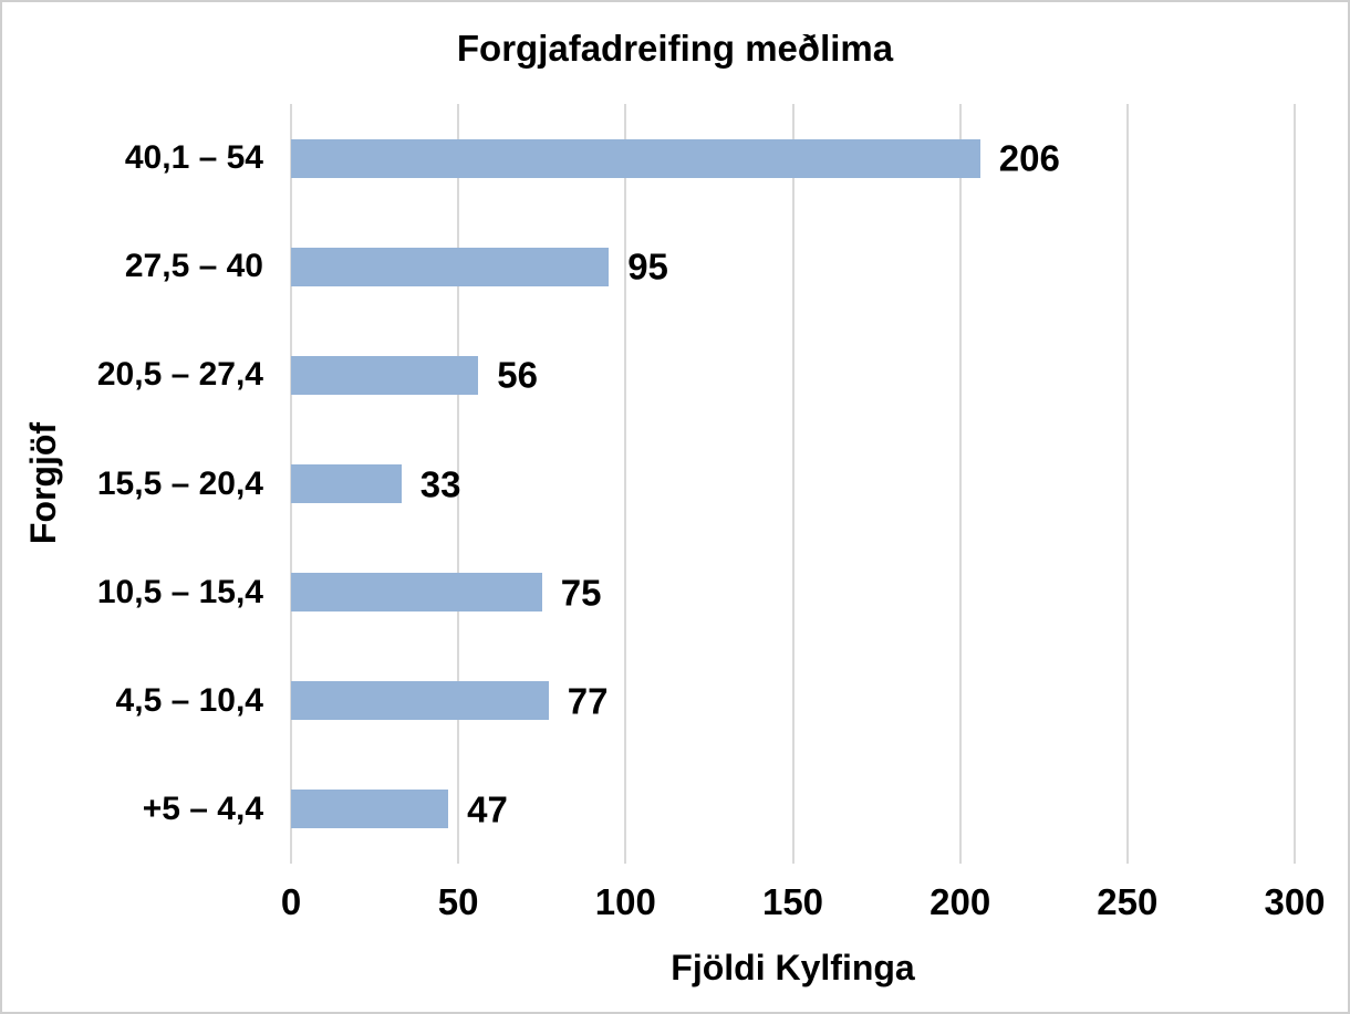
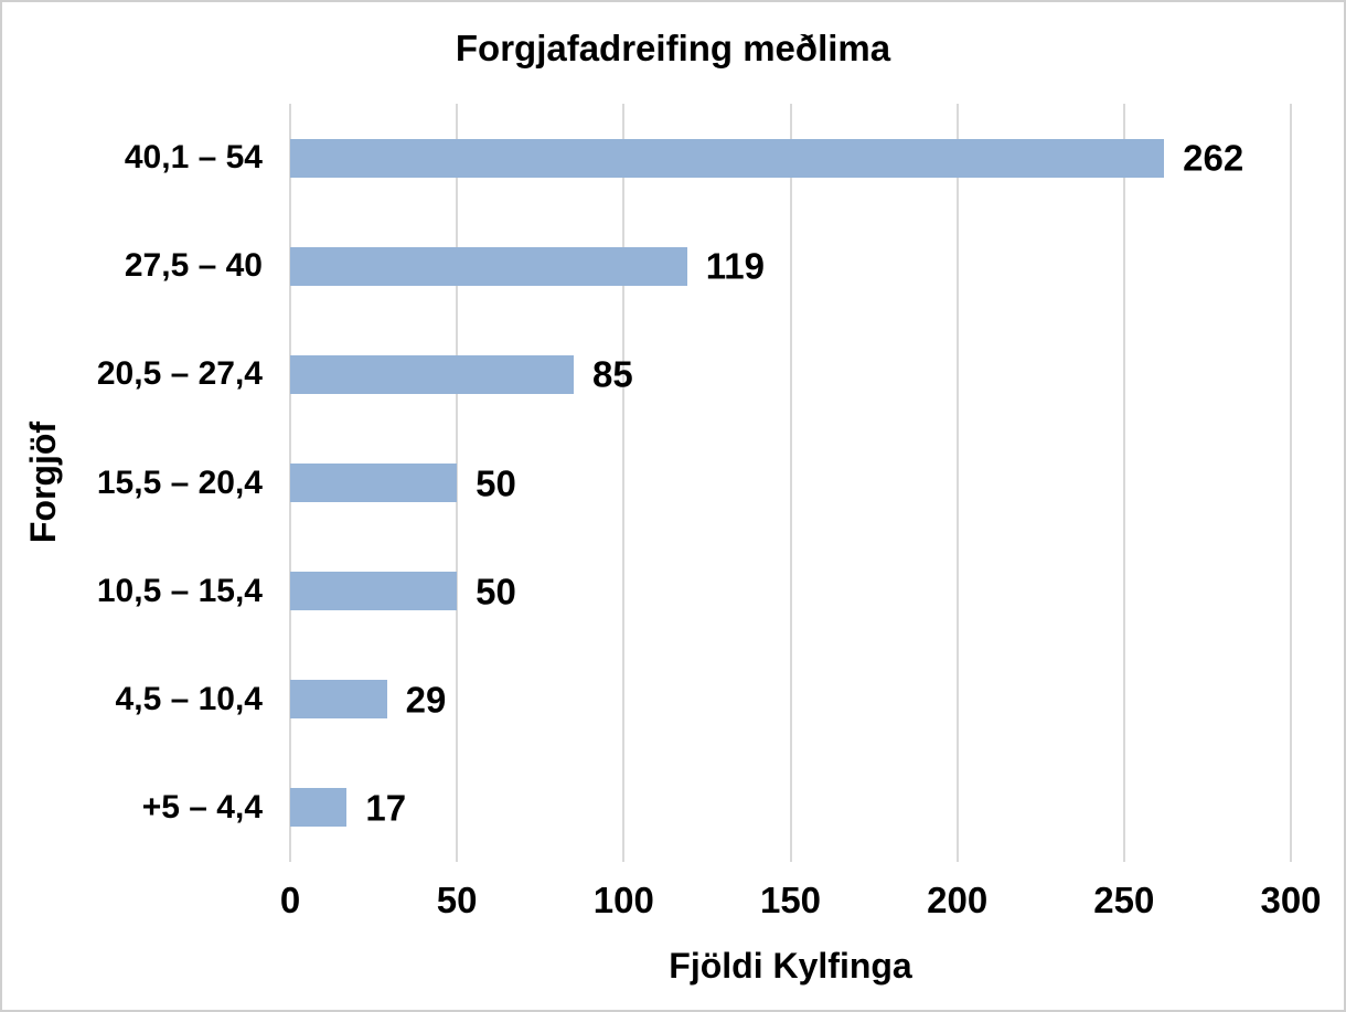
40,1 – 54: 206 -> 262
27,5 – 40: 95 -> 119
20,5 – 27,4: 56 -> 85
15,5 – 20,4: 33 -> 50
10,5 – 15,4: 75 -> 50
4,5 – 10,4: 77 -> 29
+5 – 4,4: 47 -> 17
